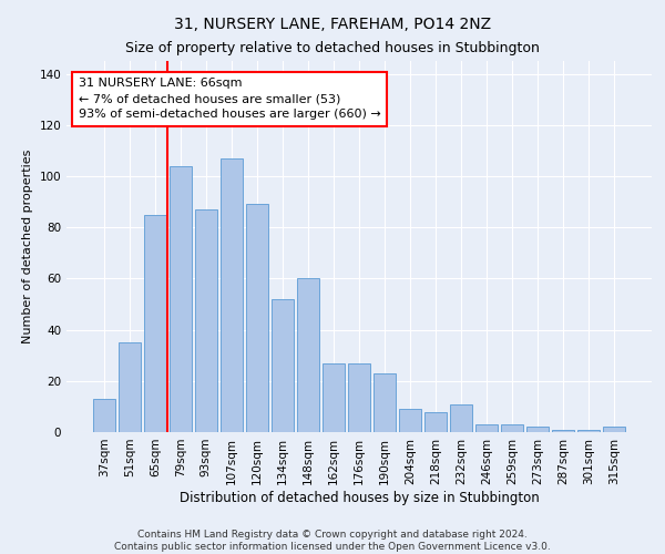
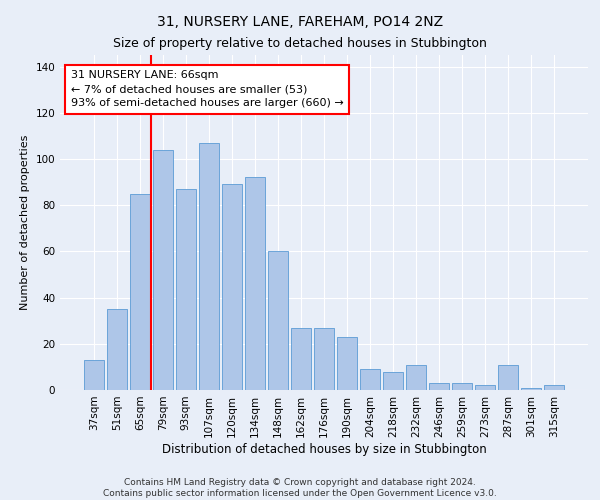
134sqm: 52 -> 92
287sqm: 1 -> 11
